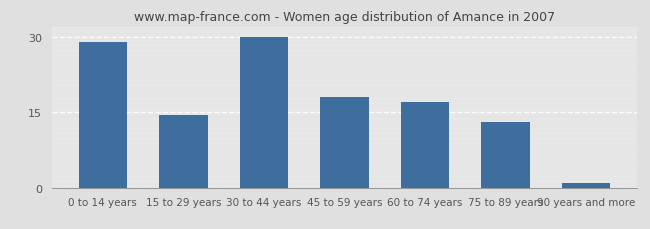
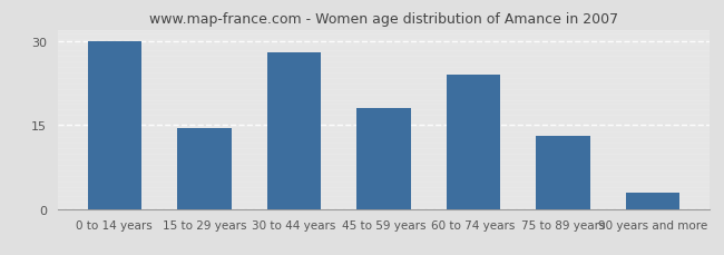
0 to 14 years: 29.0 -> 30.0
30 to 44 years: 30.0 -> 28.0
60 to 74 years: 17.0 -> 24.0
90 years and more: 1.0 -> 3.0
